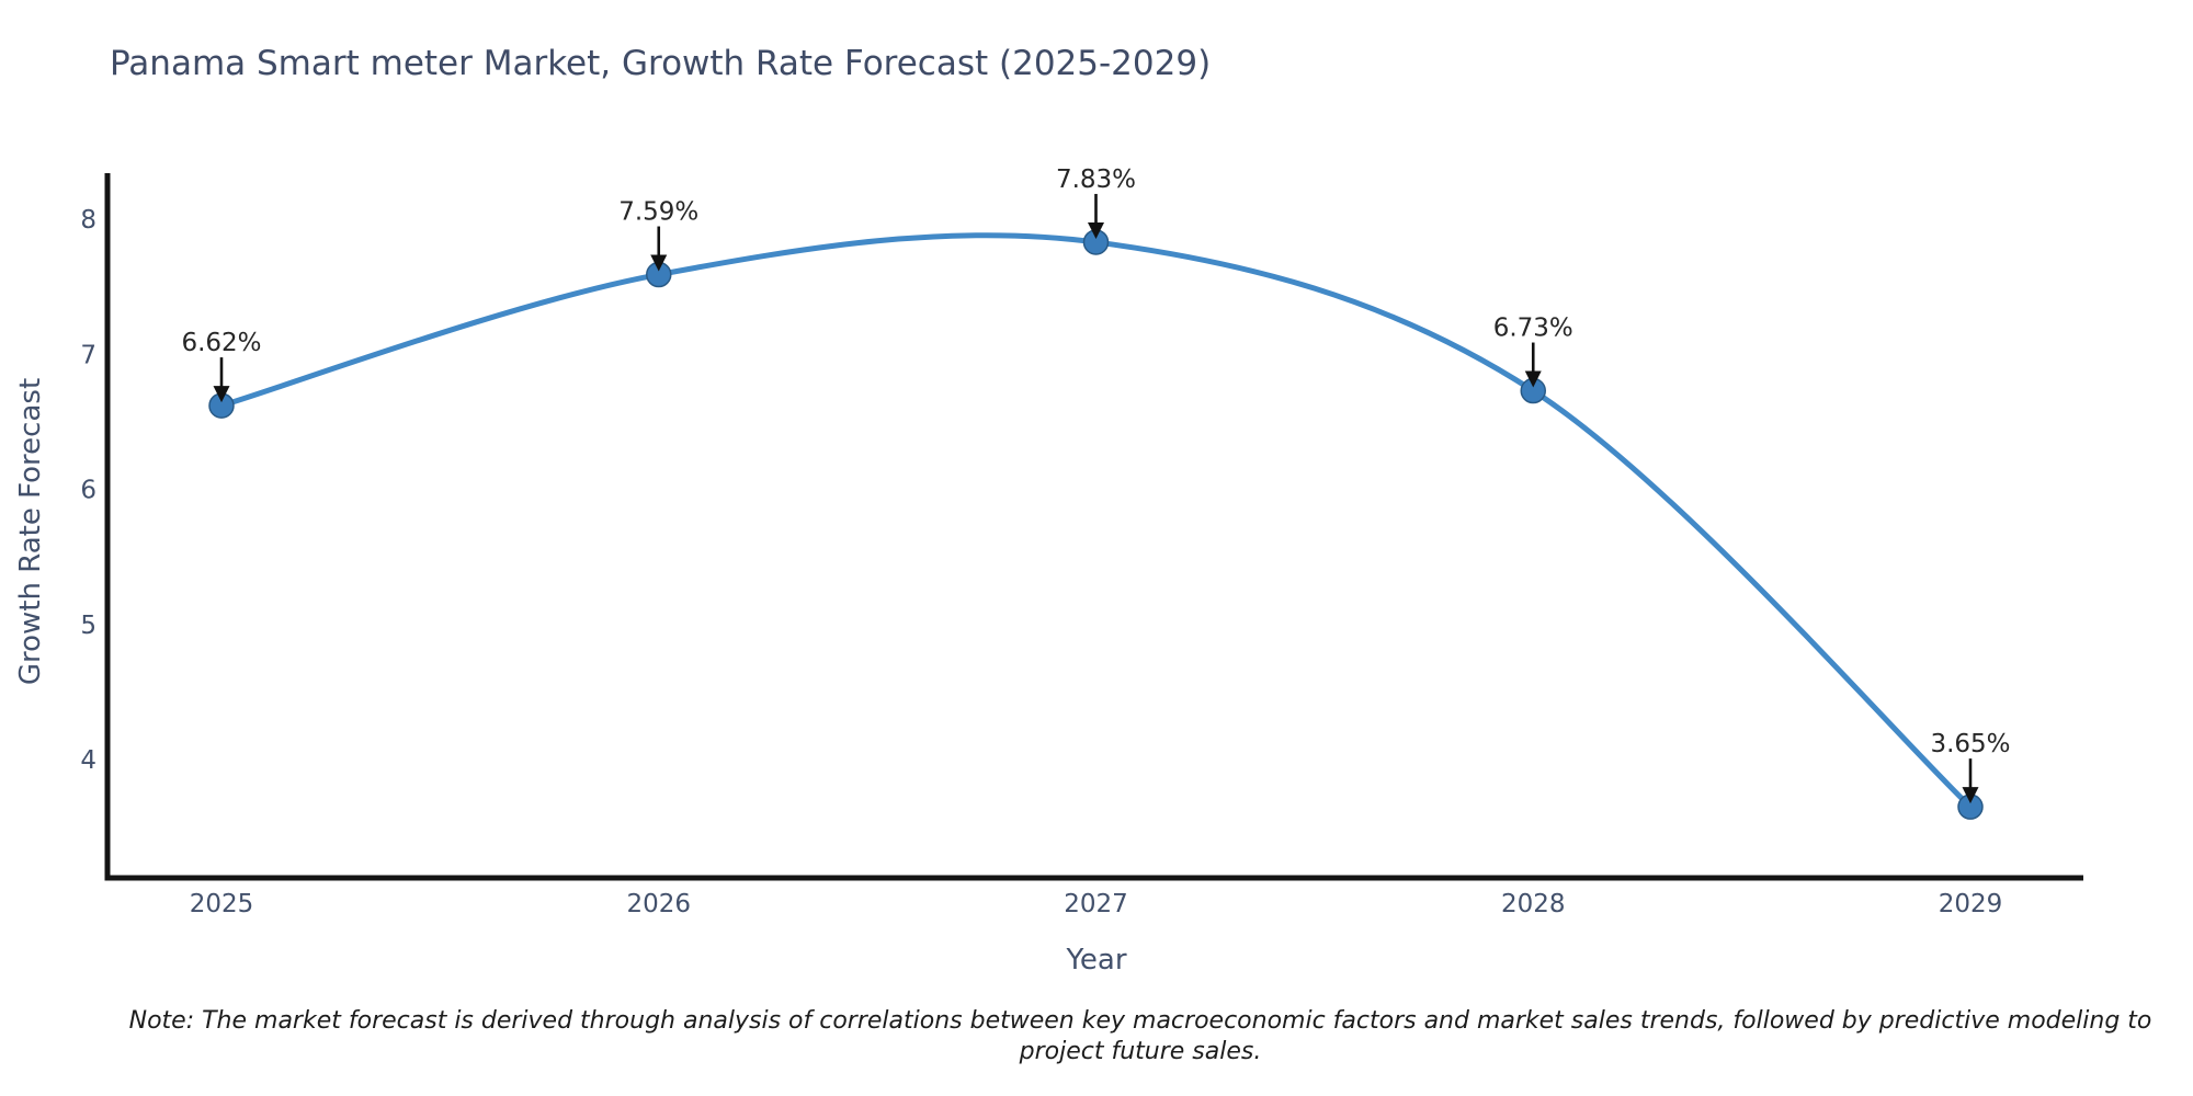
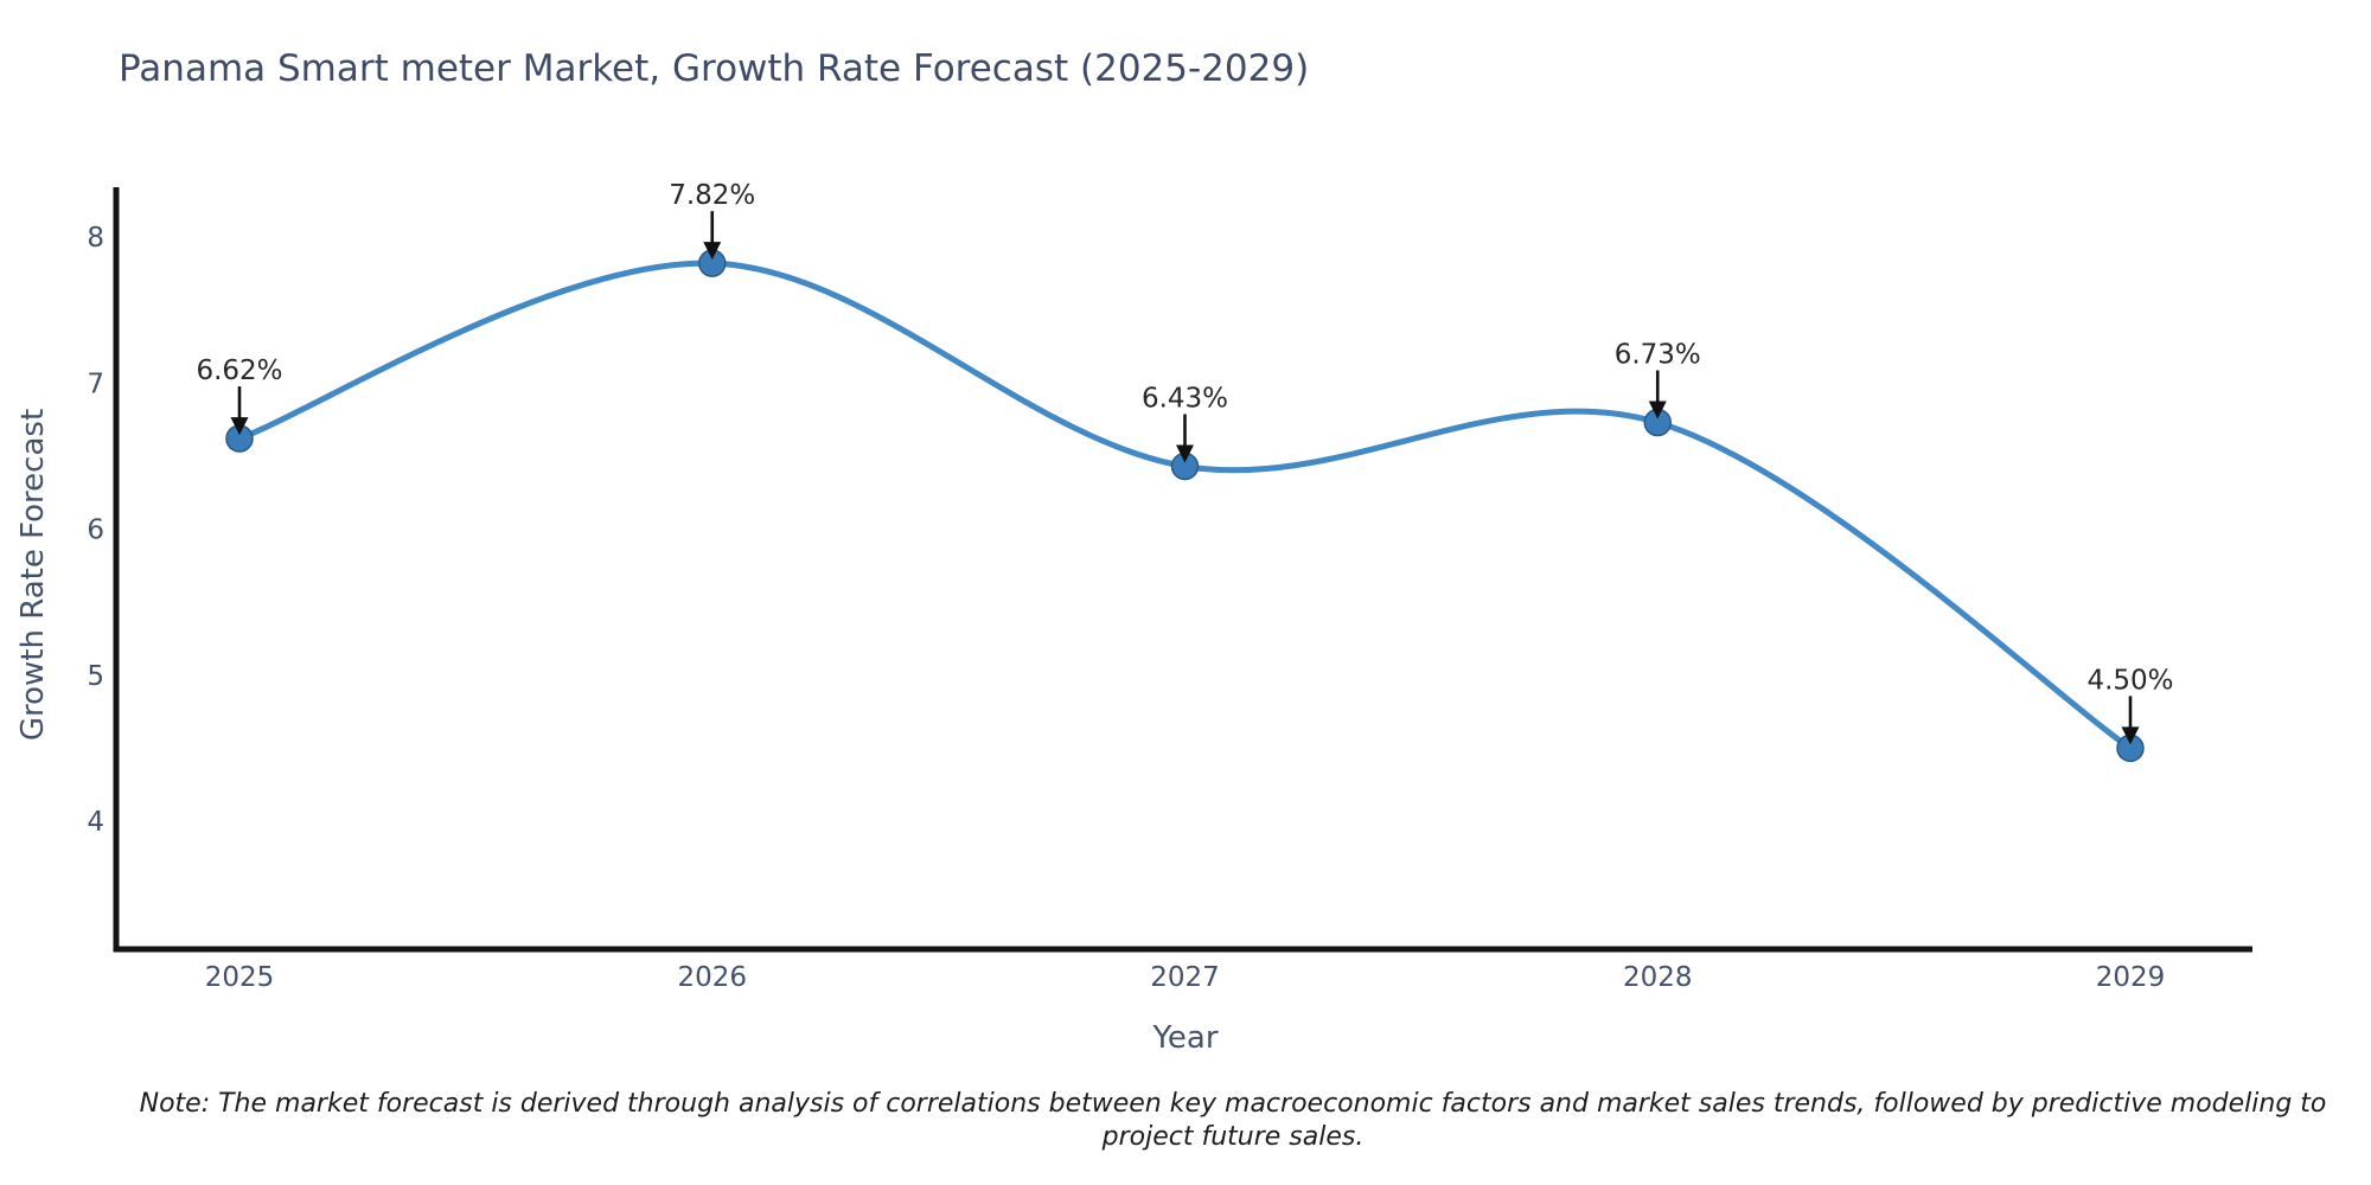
2026: 7.59% -> 7.82%
2027: 7.83% -> 6.43%
2029: 3.65% -> 4.50%
